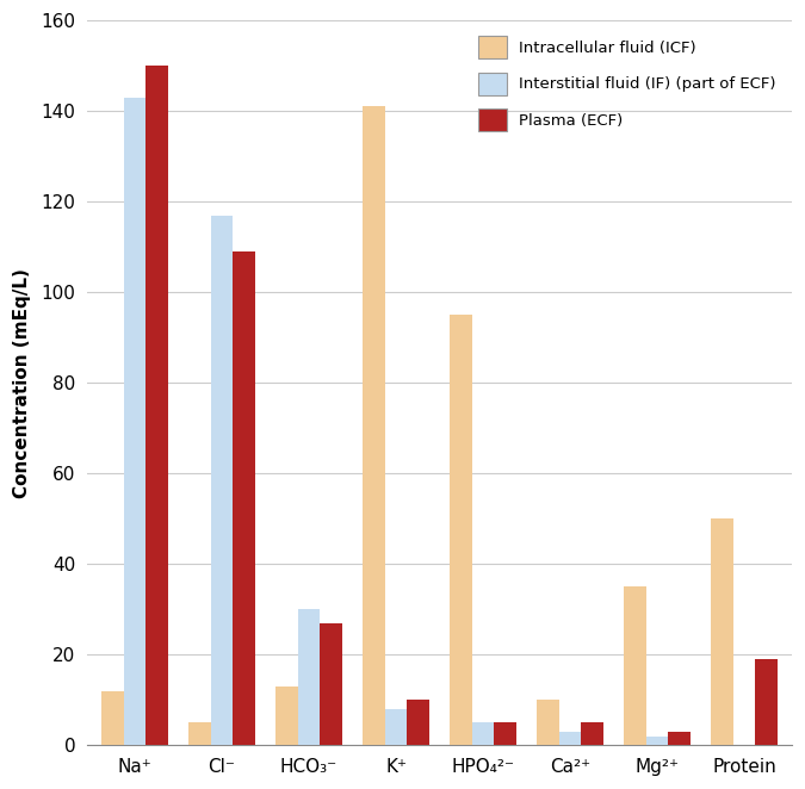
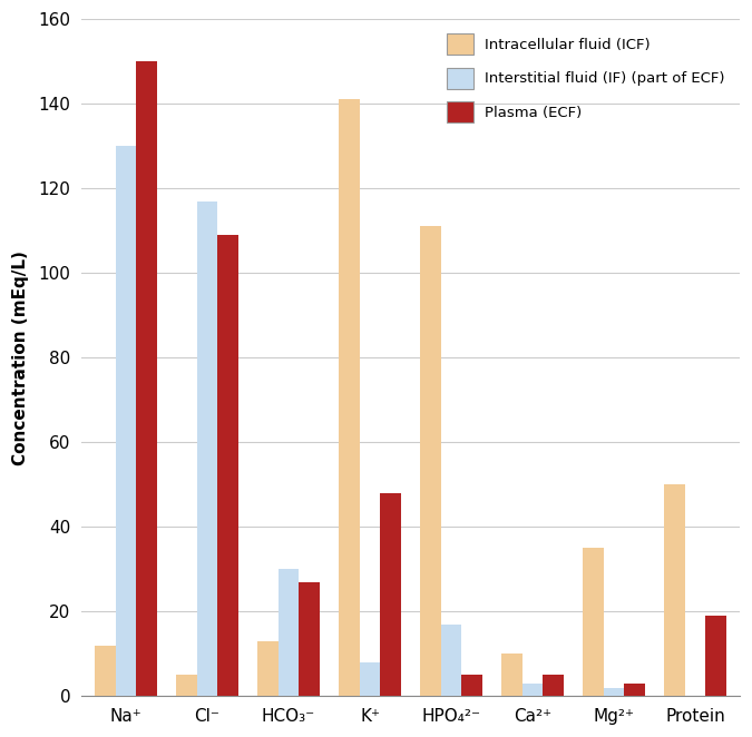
Interstitial fluid (IF) (part of ECF)/Na⁺: 143 -> 130
Plasma (ECF)/K⁺: 10 -> 48
Intracellular fluid (ICF)/HPO₄²⁻: 95 -> 111
Interstitial fluid (IF) (part of ECF)/HPO₄²⁻: 5 -> 17
